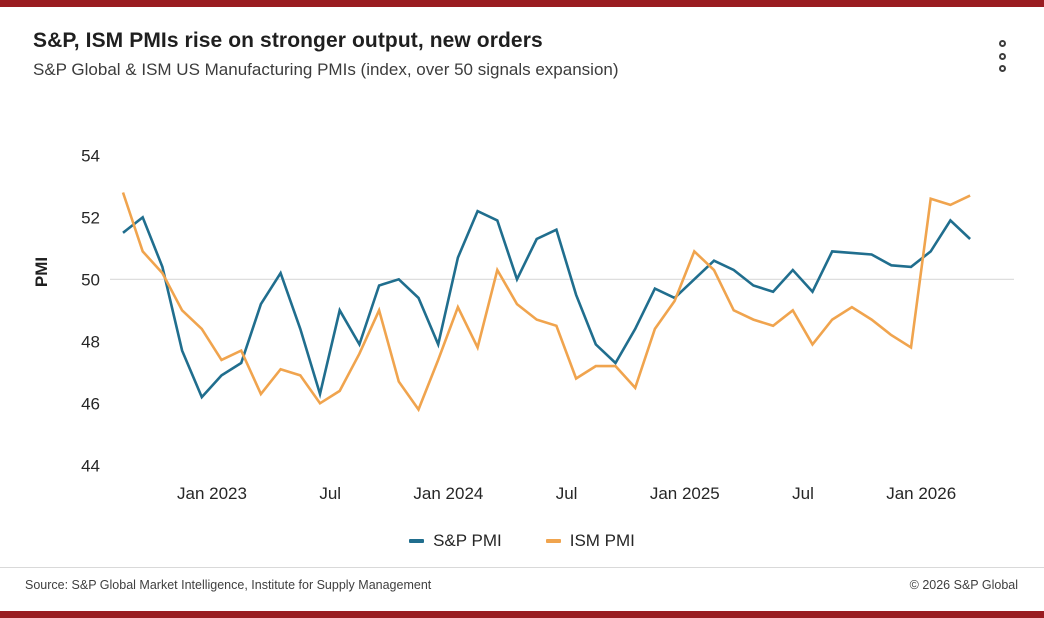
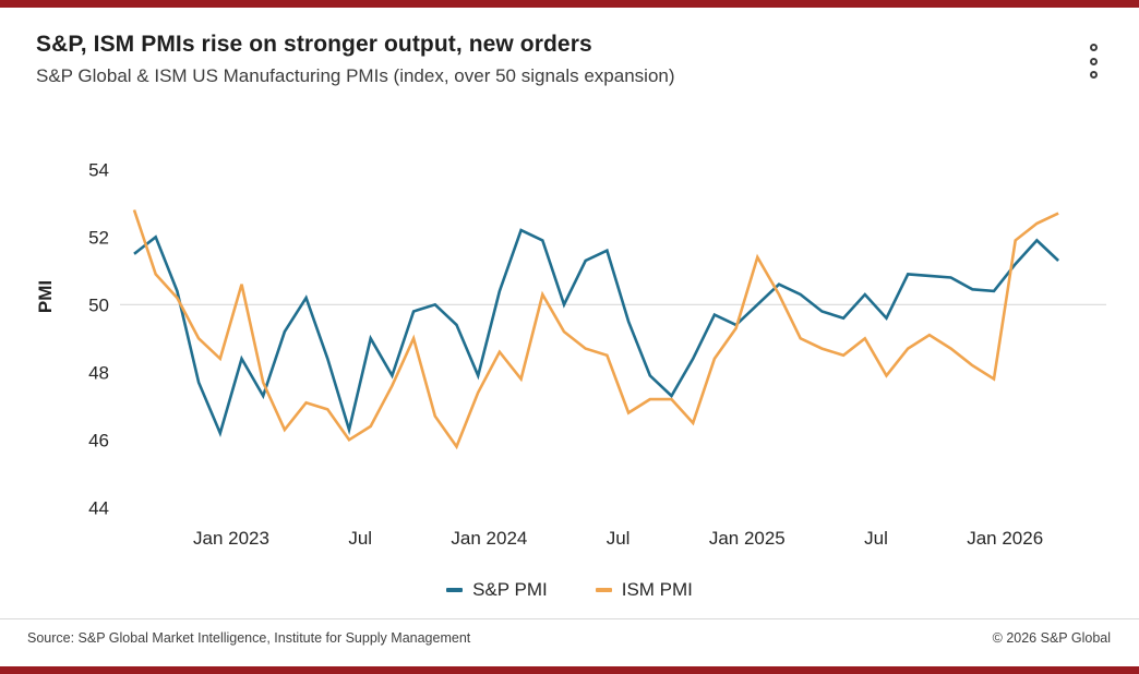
S&P PMI/Jan 2023: 46.9 -> 48.4
ISM PMI/Jan 2023: 47.4 -> 50.6
S&P PMI/Jan 2024: 50.7 -> 50.4
ISM PMI/Jan 2024: 49.1 -> 48.6
ISM PMI/Jan 2025: 50.9 -> 51.4
S&P PMI/Jan 2026: 50.9 -> 51.2
ISM PMI/Jan 2026: 52.6 -> 51.9
